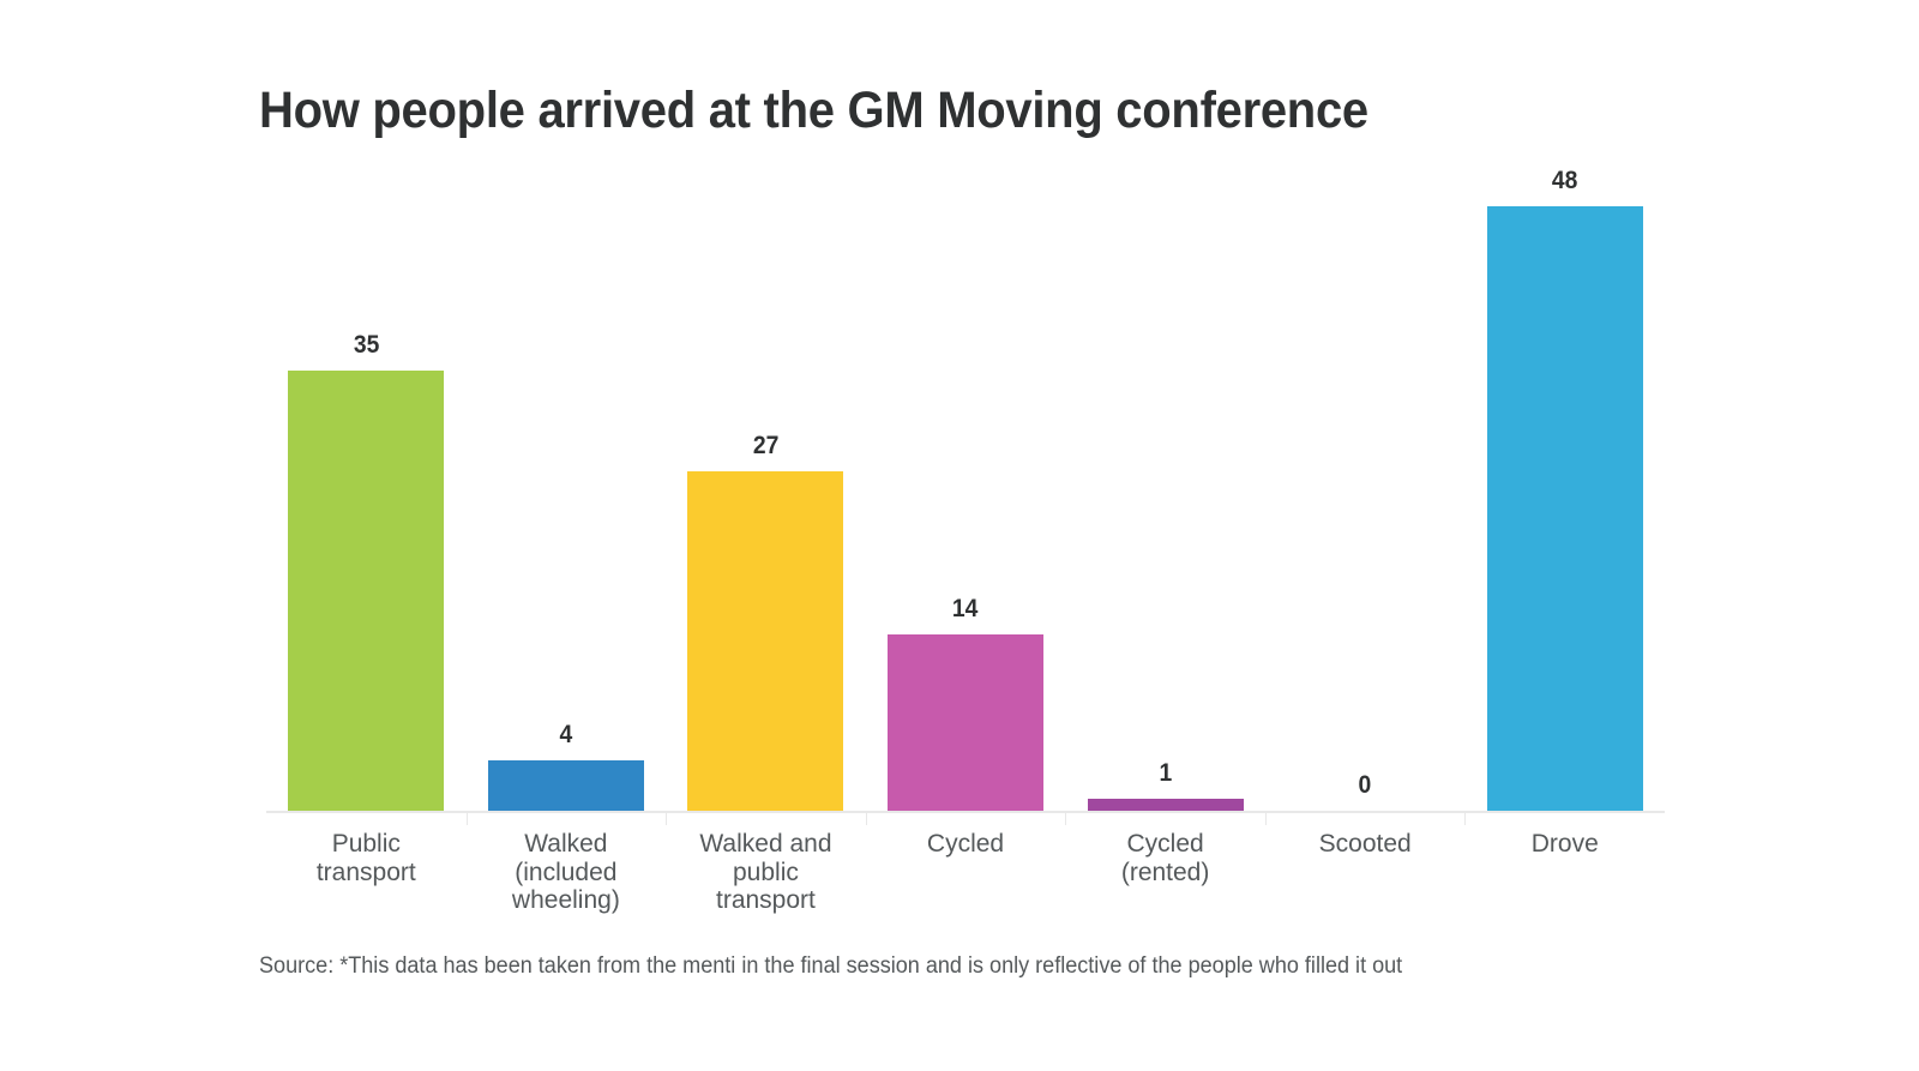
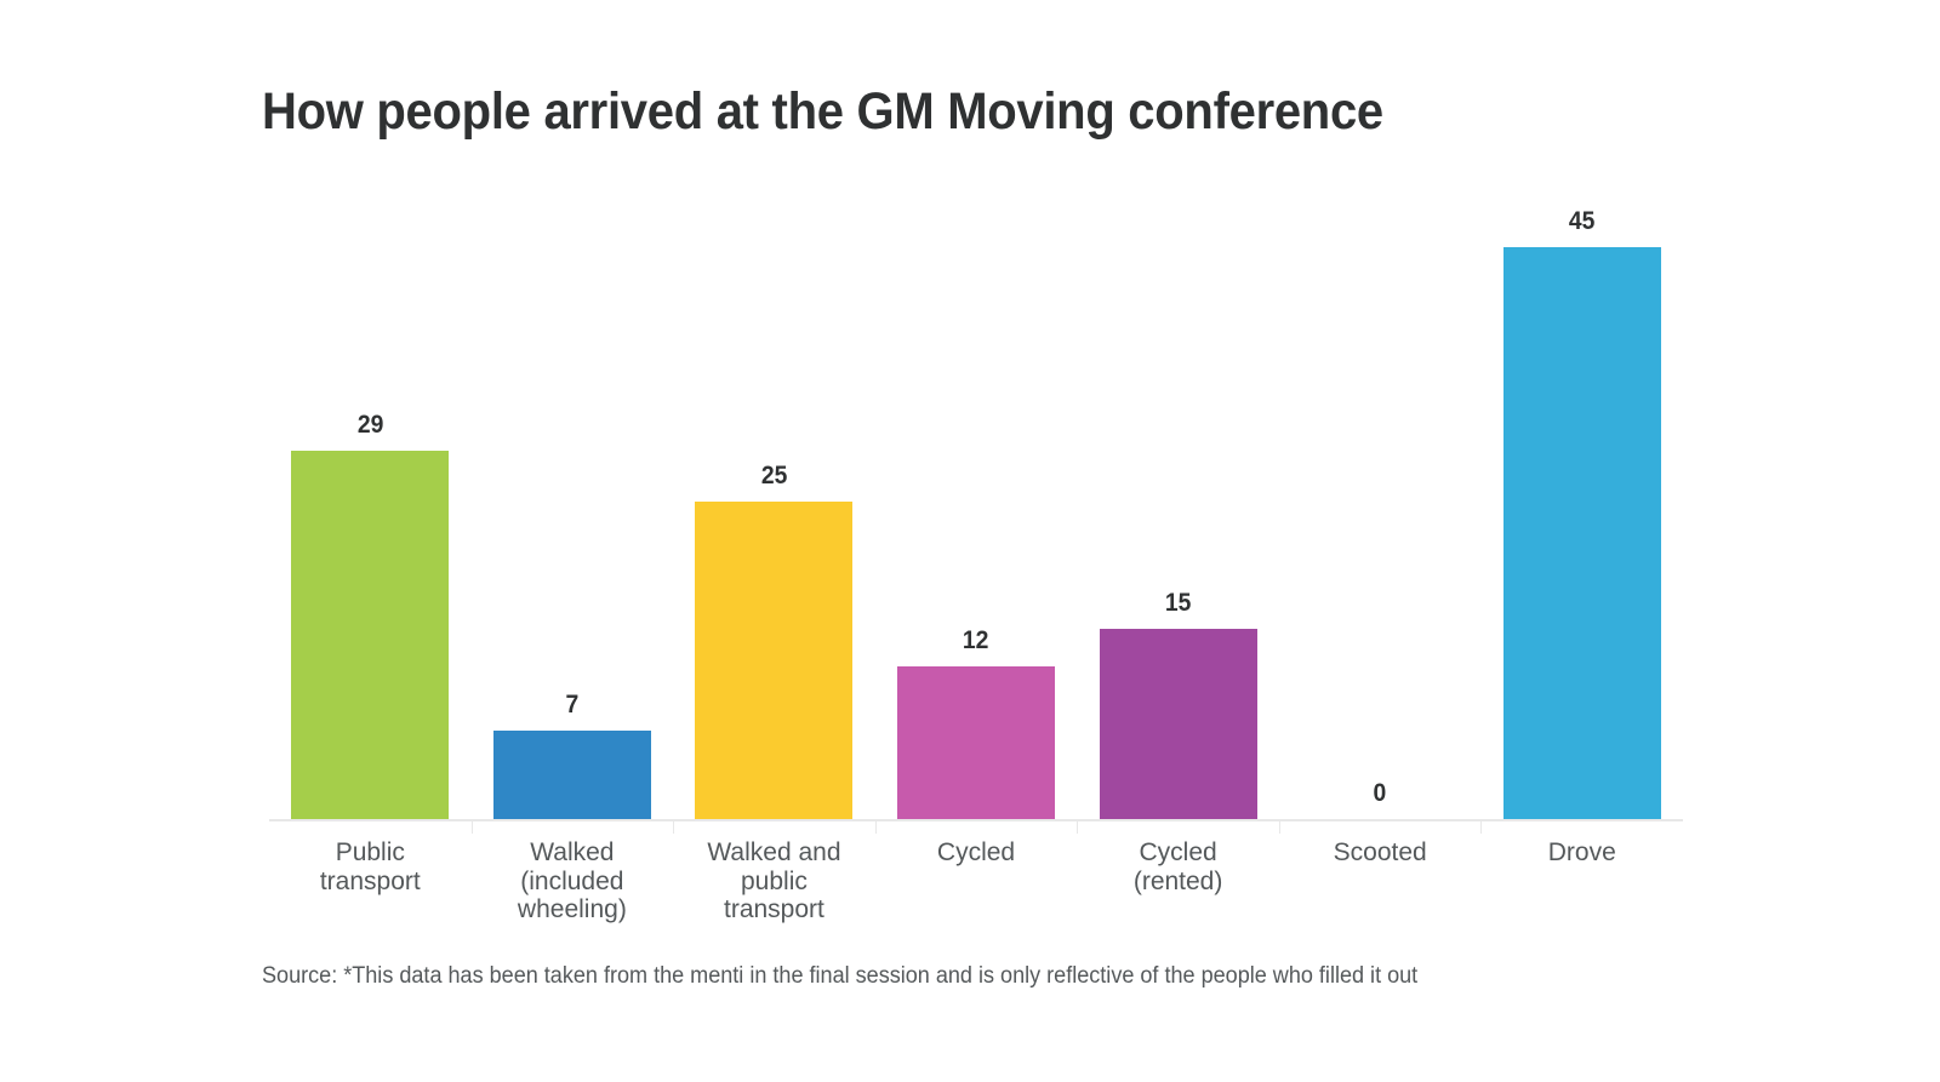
Public transport: 35 -> 29
Walked (included wheeling): 4 -> 7
Walked and public transport: 27 -> 25
Cycled: 14 -> 12
Cycled (rented): 1 -> 15
Drove: 48 -> 45
